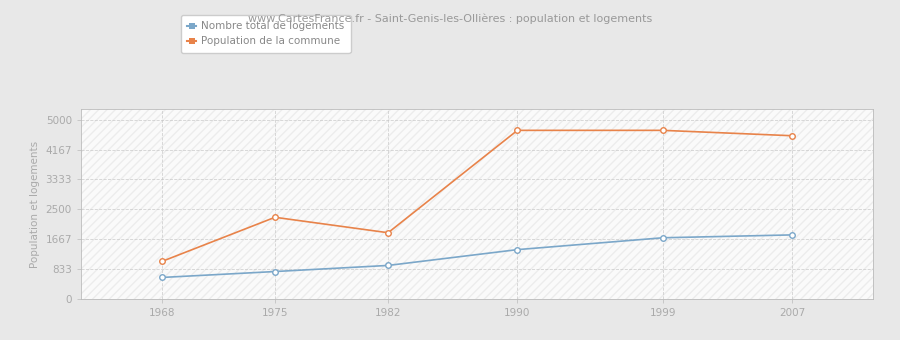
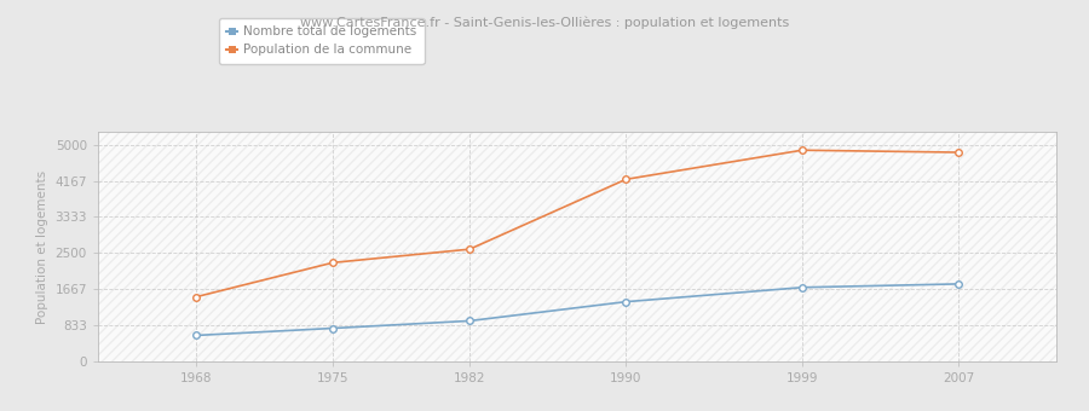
Population de la commune/1968: 1050 -> 1490
Population de la commune/1982: 1850 -> 2590
Population de la commune/1990: 4700 -> 4200
Population de la commune/1999: 4700 -> 4870
Population de la commune/2007: 4550 -> 4820
